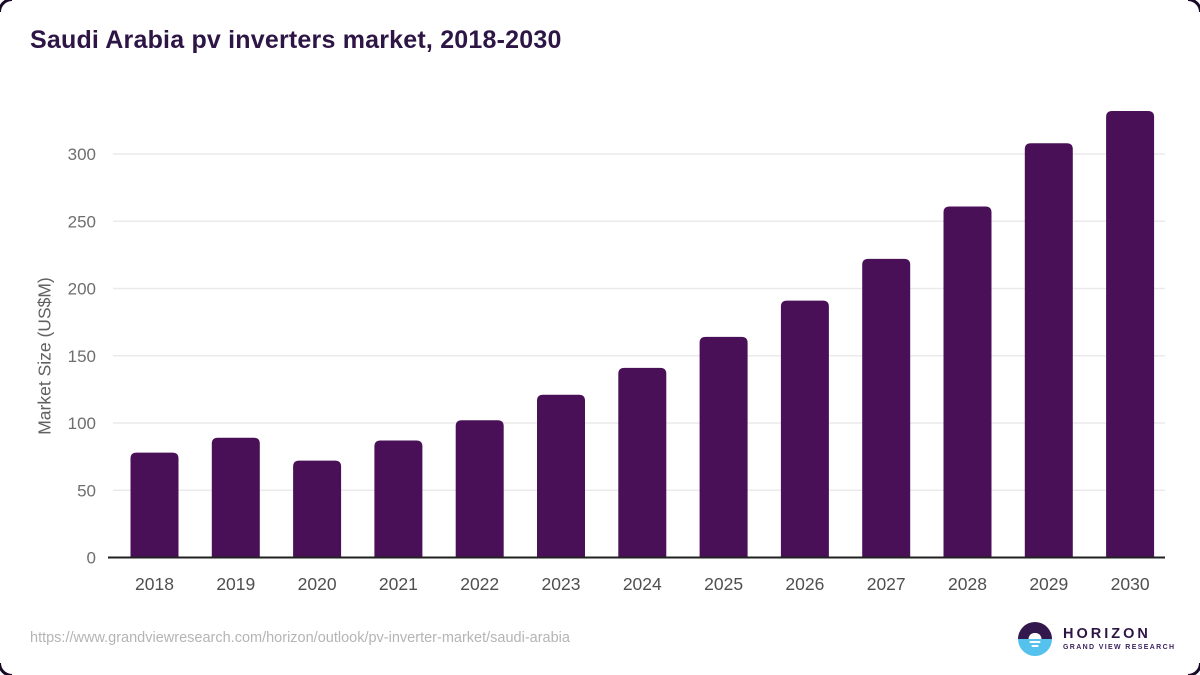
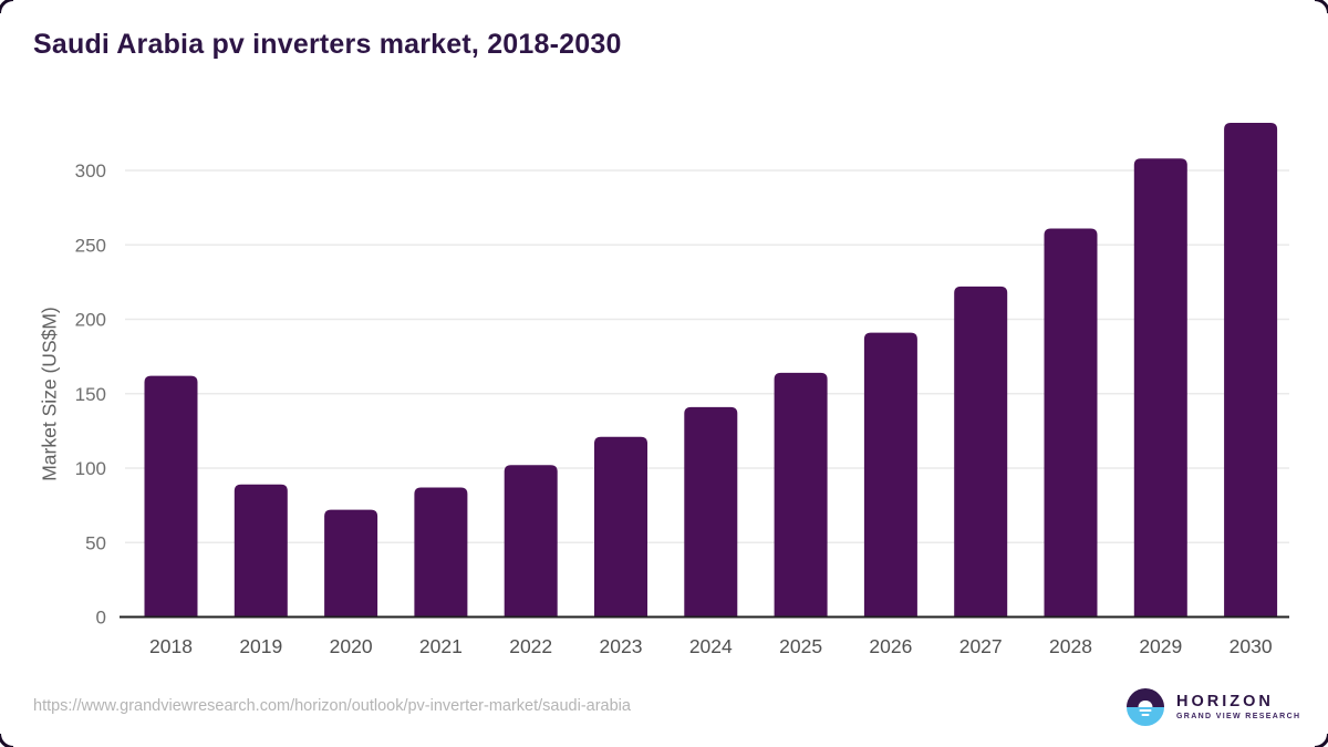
2018: 78 -> 162
